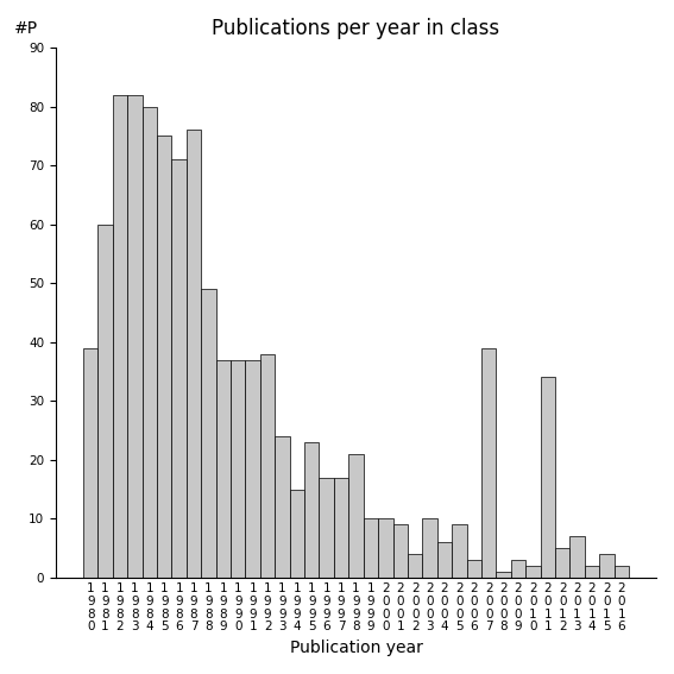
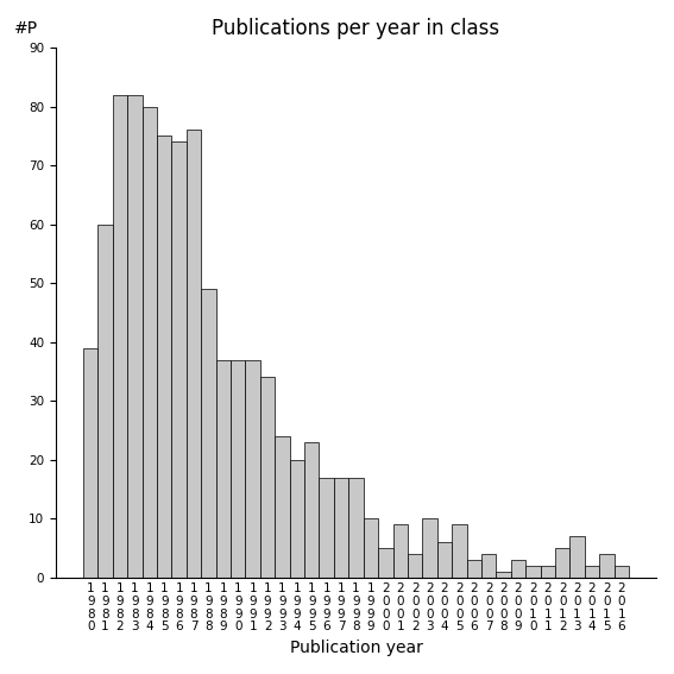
1 9 8 6: 71 -> 74
1 9 9 2: 38 -> 34
1 9 9 4: 15 -> 20
1 9 9 8: 21 -> 17
2 0 0 0: 10 -> 5
2 0 0 7: 39 -> 4
2 0 1 1: 34 -> 2
